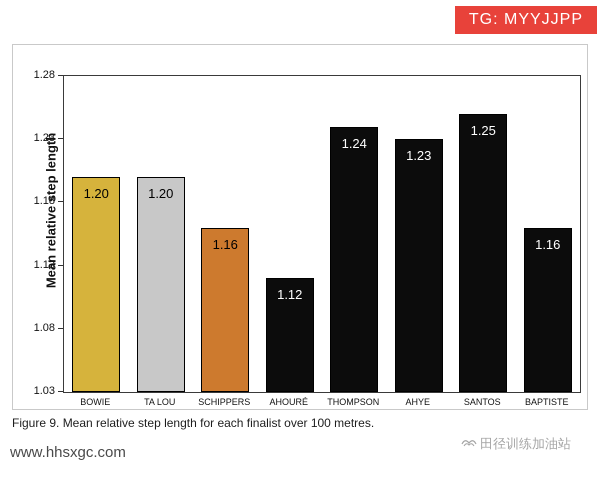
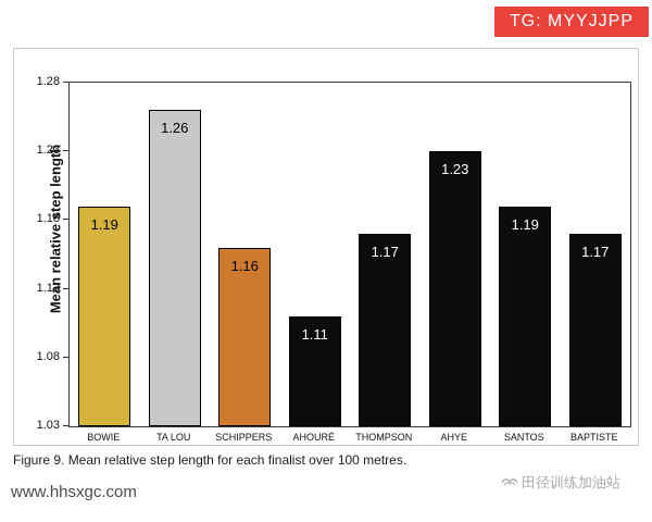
BOWIE: 1.20 -> 1.19
TA LOU: 1.20 -> 1.26
AHOURÉ: 1.12 -> 1.11
THOMPSON: 1.24 -> 1.17
SANTOS: 1.25 -> 1.19
BAPTISTE: 1.16 -> 1.17
